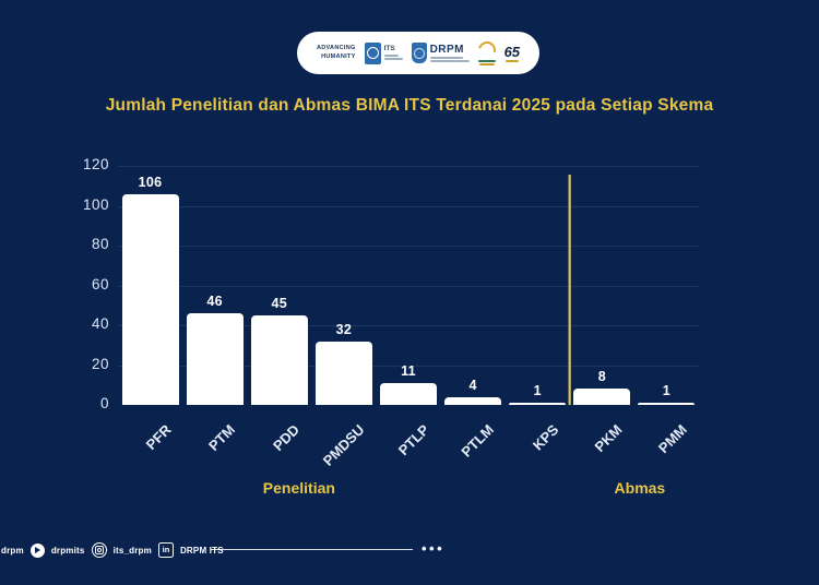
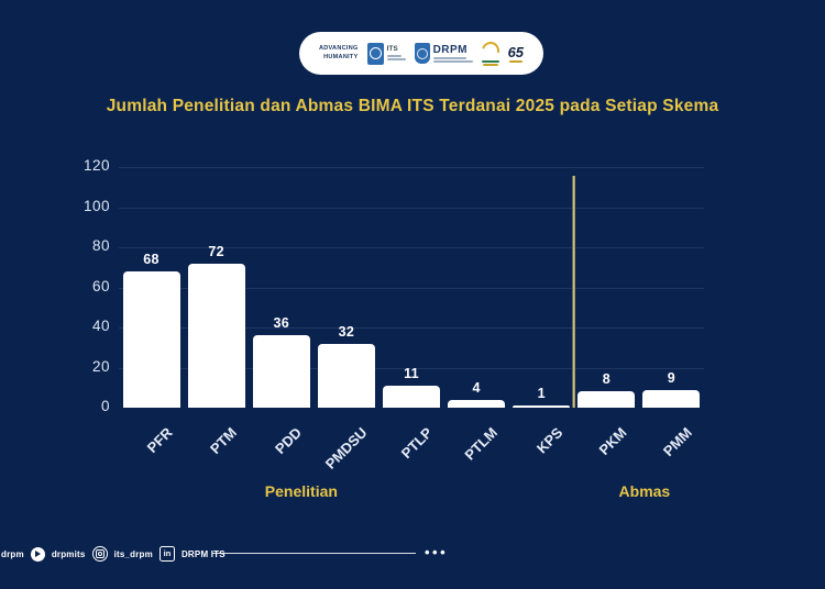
PFR: 106 -> 68
PTM: 46 -> 72
PDD: 45 -> 36
PMM: 1 -> 9
